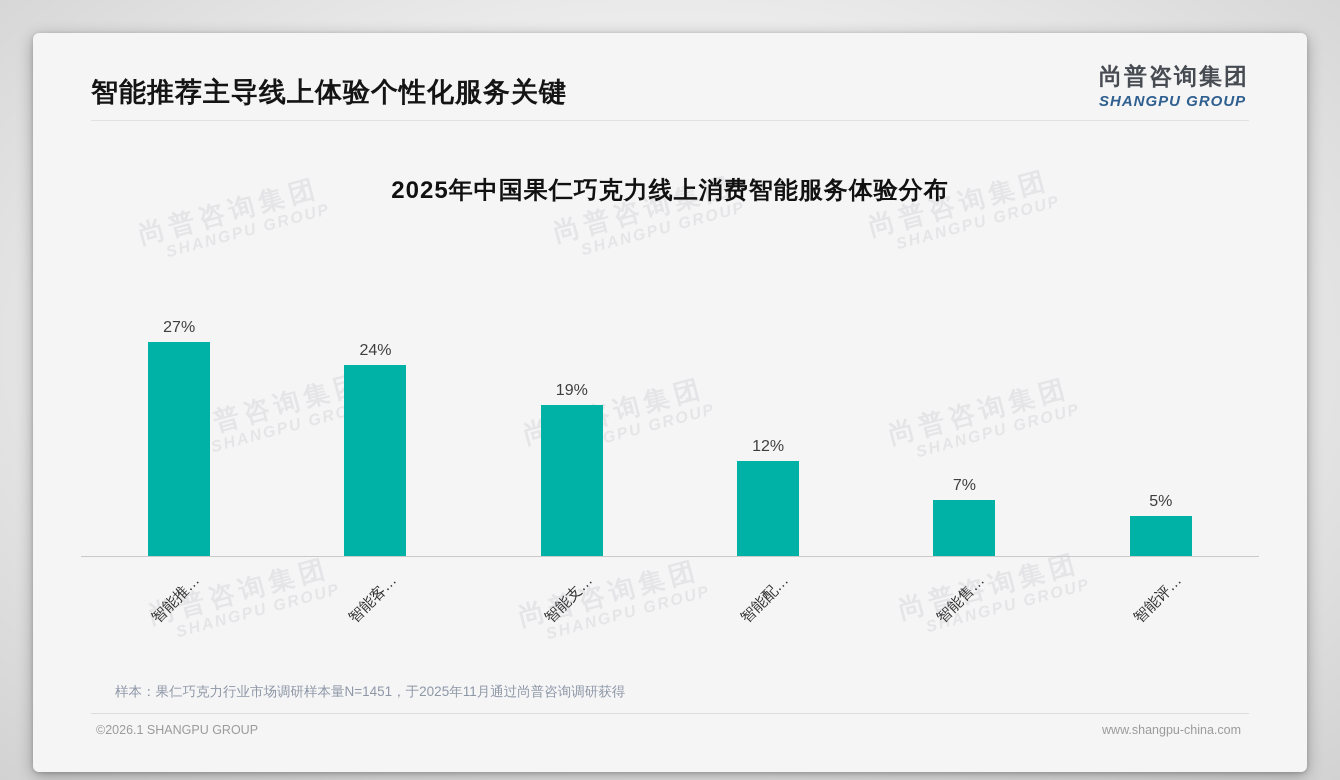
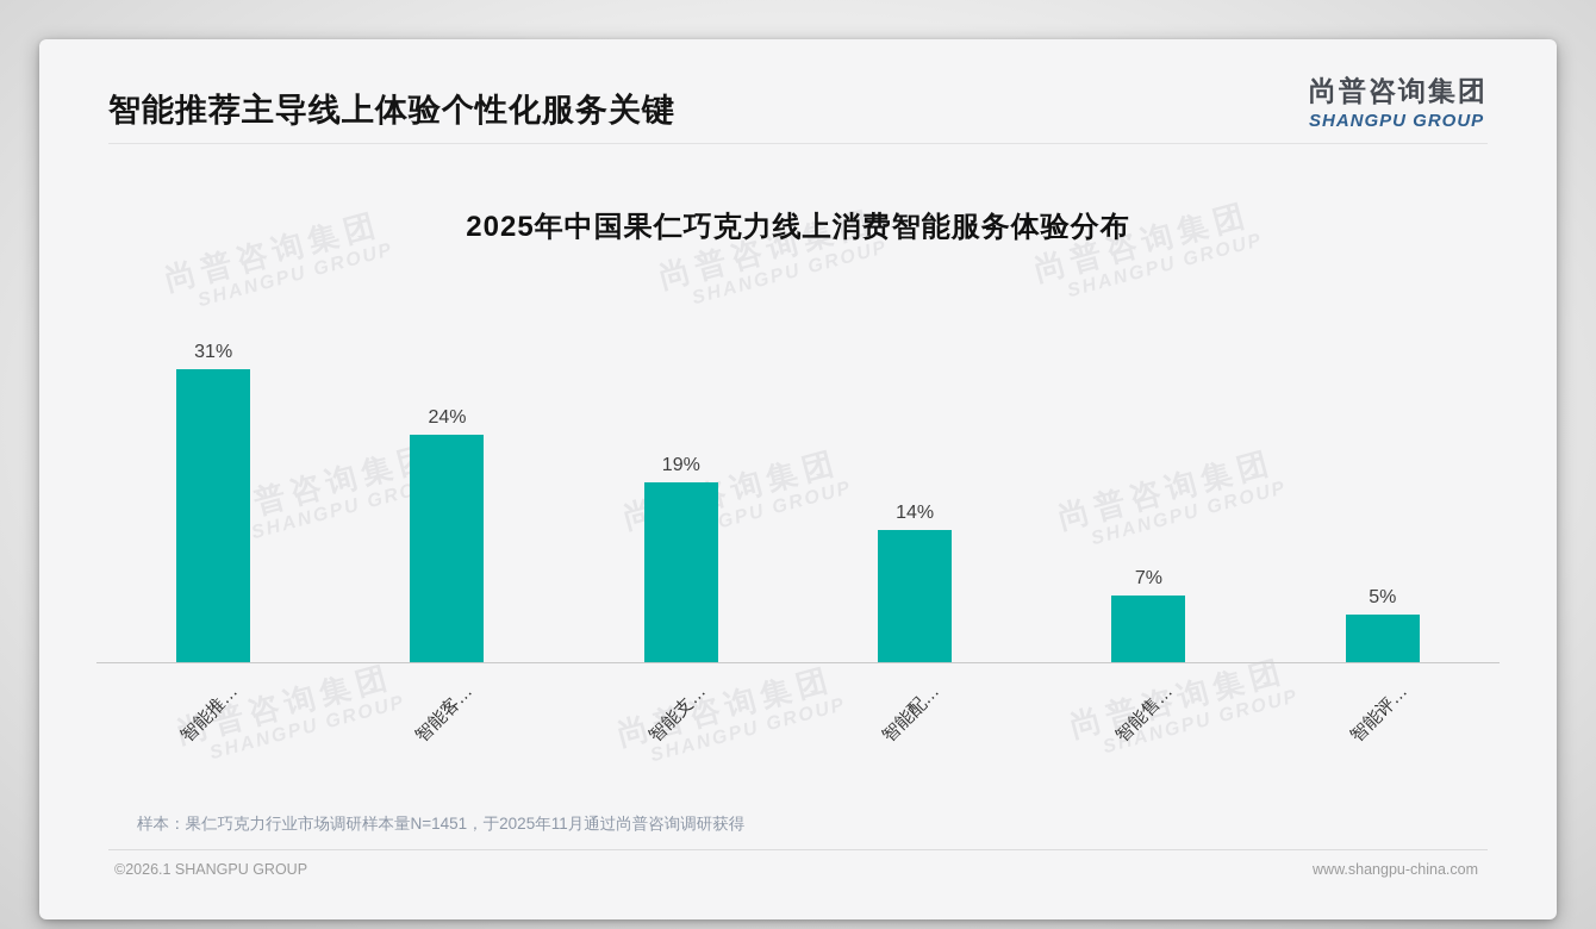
智能推…: 27% -> 31%
智能配…: 12% -> 14%
